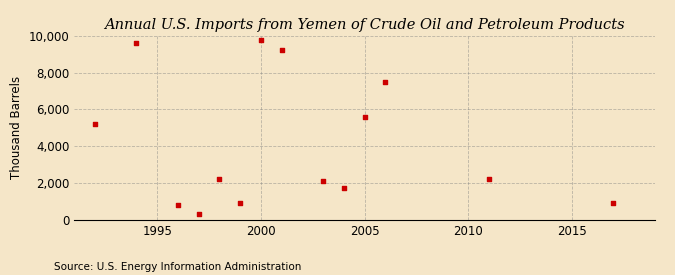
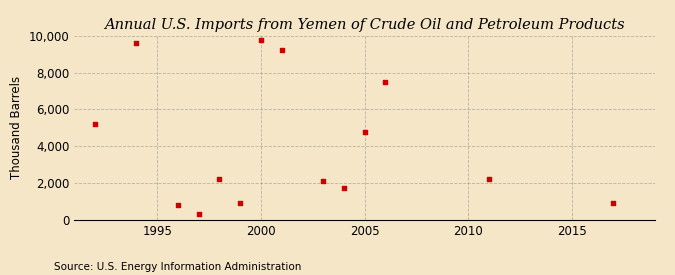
2005: 5,600 -> 4,800
